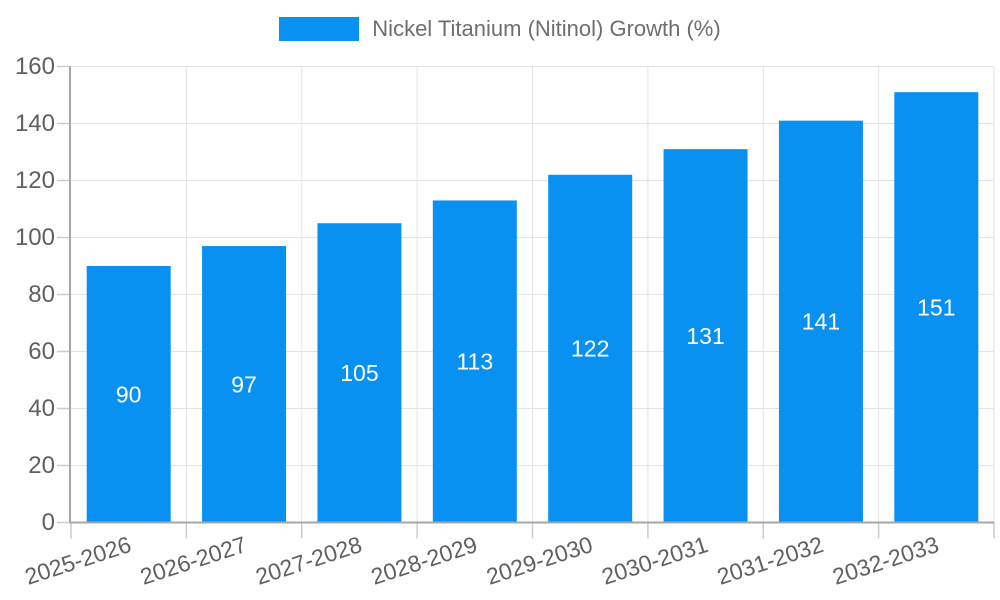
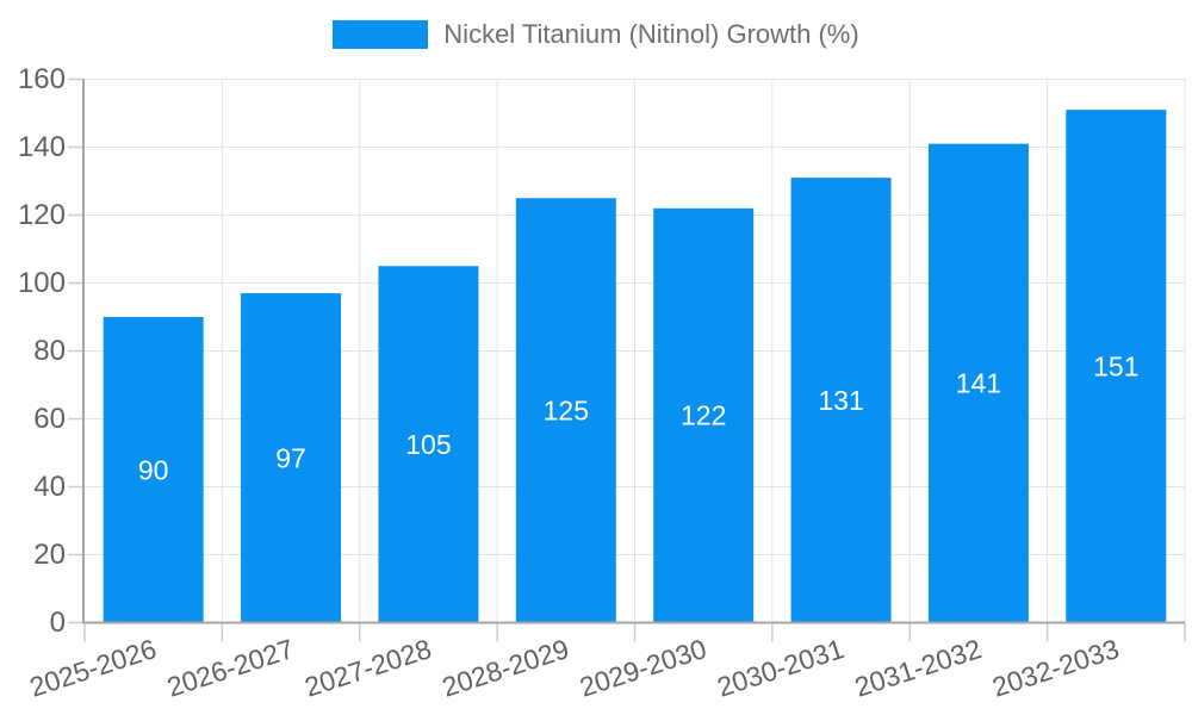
2028-2029: 113 -> 125
